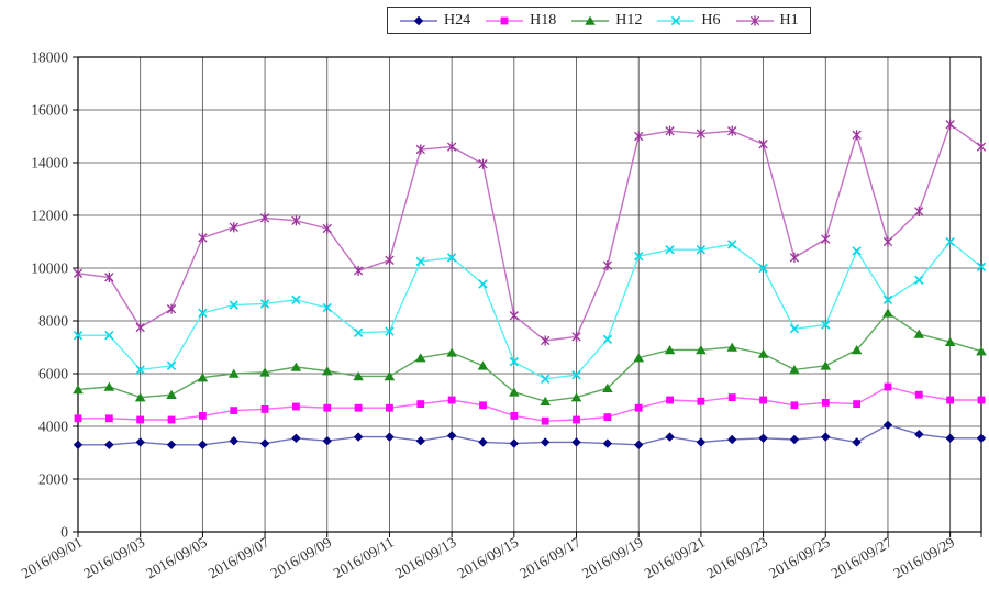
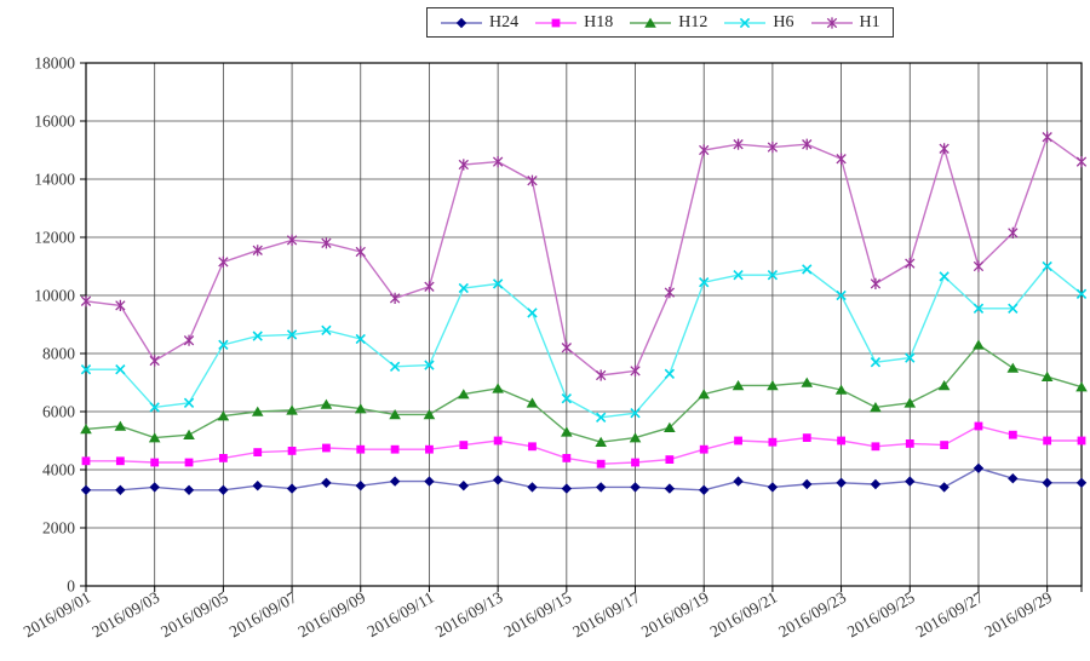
H6/2016/09/27: 8800 -> 9600
